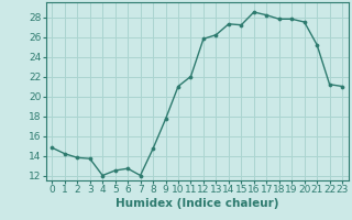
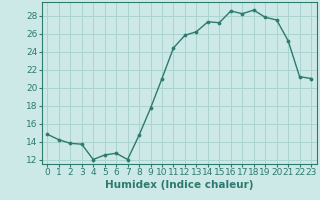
11: 22.0 -> 24.4
18: 27.8 -> 28.6
